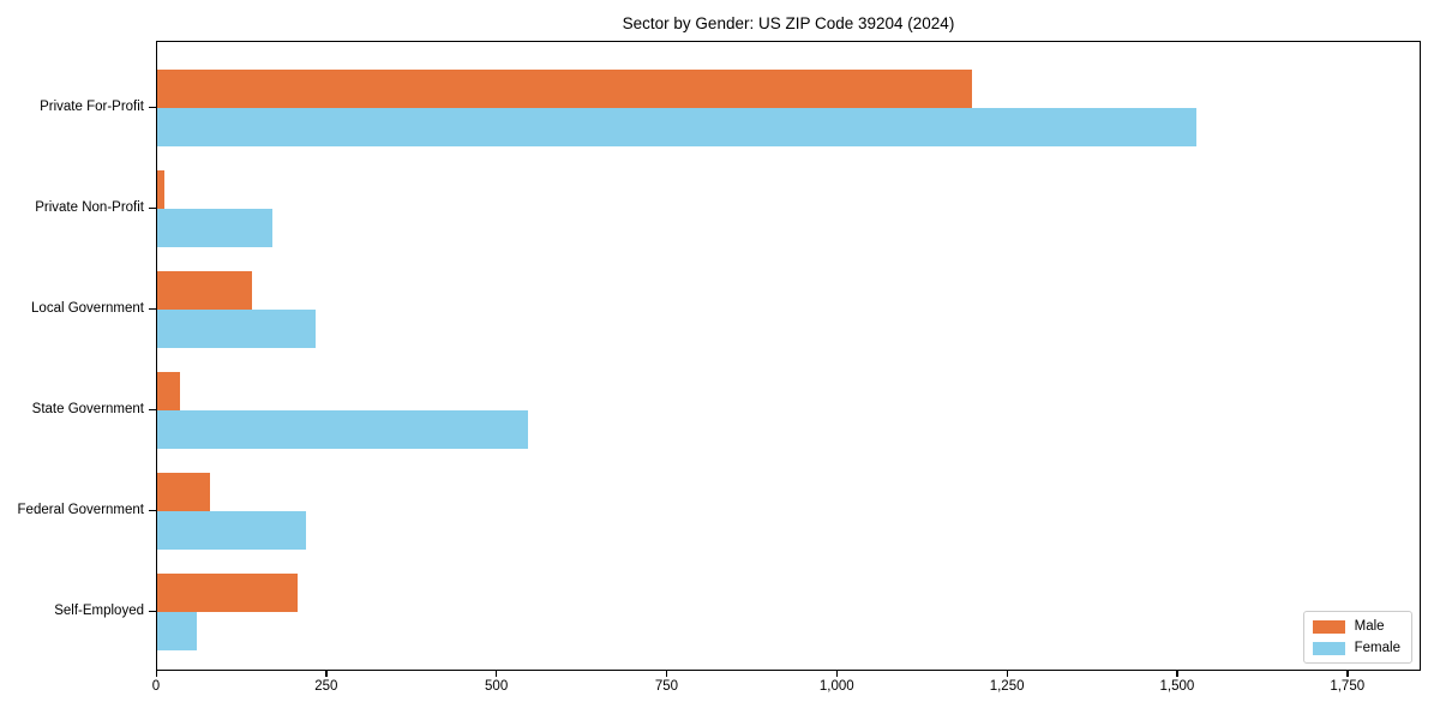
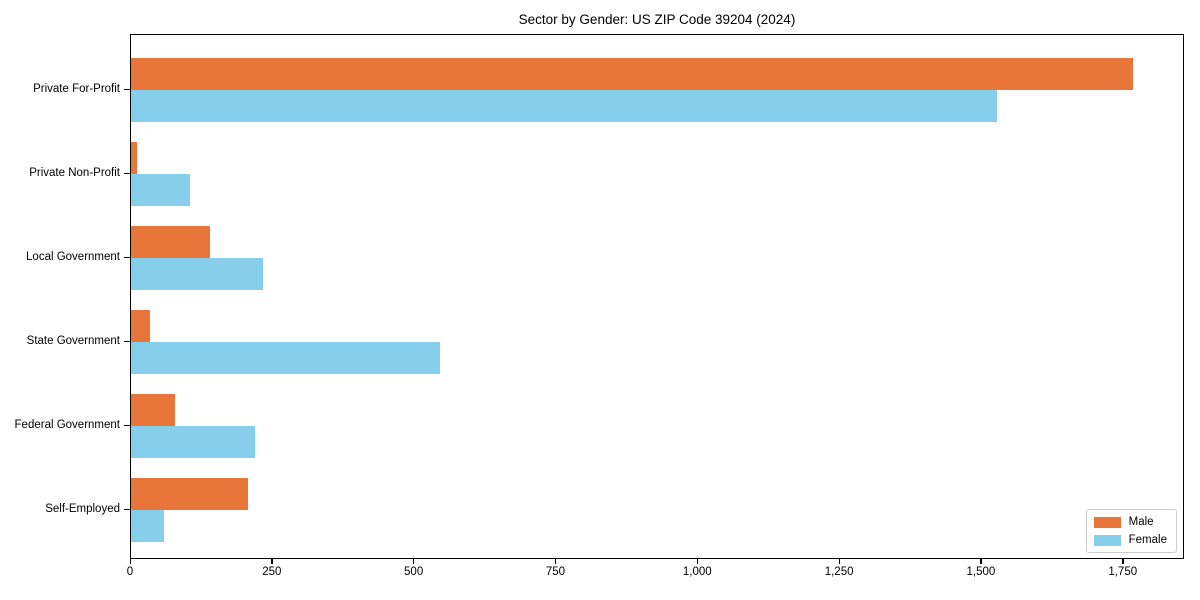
Male/Private For-Profit: 1200 -> 1770
Female/Private Non-Profit: 170 -> 100
